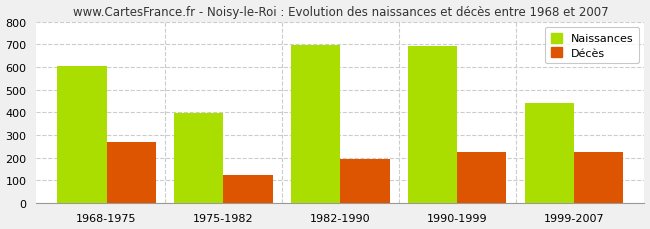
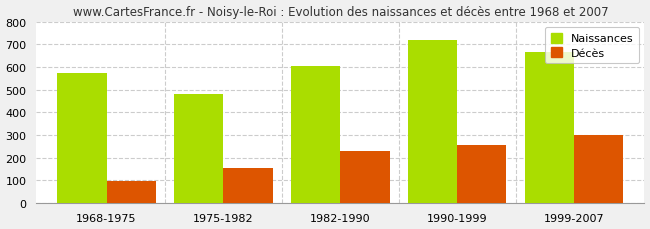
Naissances/1968-1975: 605 -> 575
Décès/1968-1975: 270 -> 95
Naissances/1975-1982: 395 -> 480
Décès/1975-1982: 125 -> 155
Naissances/1982-1990: 695 -> 605
Décès/1982-1990: 195 -> 230
Naissances/1990-1999: 690 -> 720
Décès/1990-1999: 225 -> 255
Naissances/1999-2007: 440 -> 665
Décès/1999-2007: 225 -> 300
